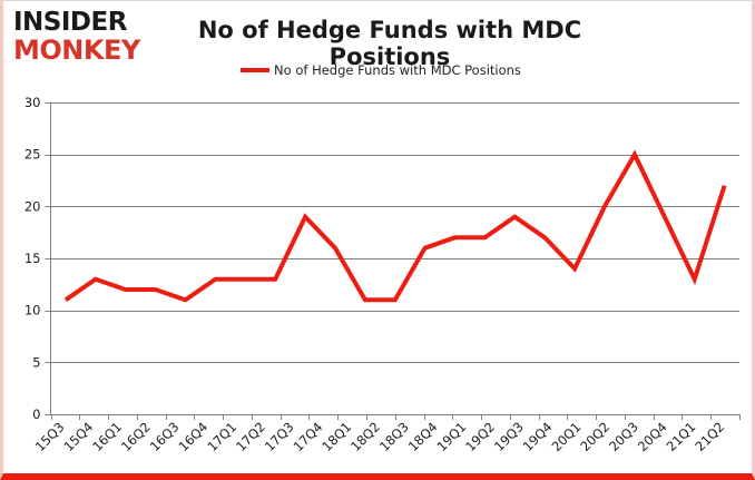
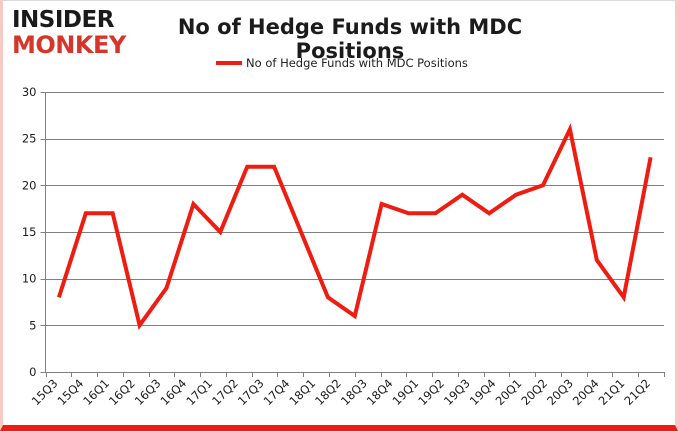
15Q3: 11 -> 8
15Q4: 13 -> 17
16Q1: 12 -> 17
16Q2: 12 -> 5
16Q3: 11 -> 9
16Q4: 13 -> 18
17Q1: 13 -> 15
17Q2: 13 -> 22
17Q4: 19 -> 22
18Q1: 16 -> 15
18Q2: 11 -> 8
18Q3: 11 -> 6
18Q4: 16 -> 18
20Q1: 14 -> 19
20Q3: 25 -> 26
20Q4: 19 -> 12
21Q1: 13 -> 8
21Q2: 22 -> 23
